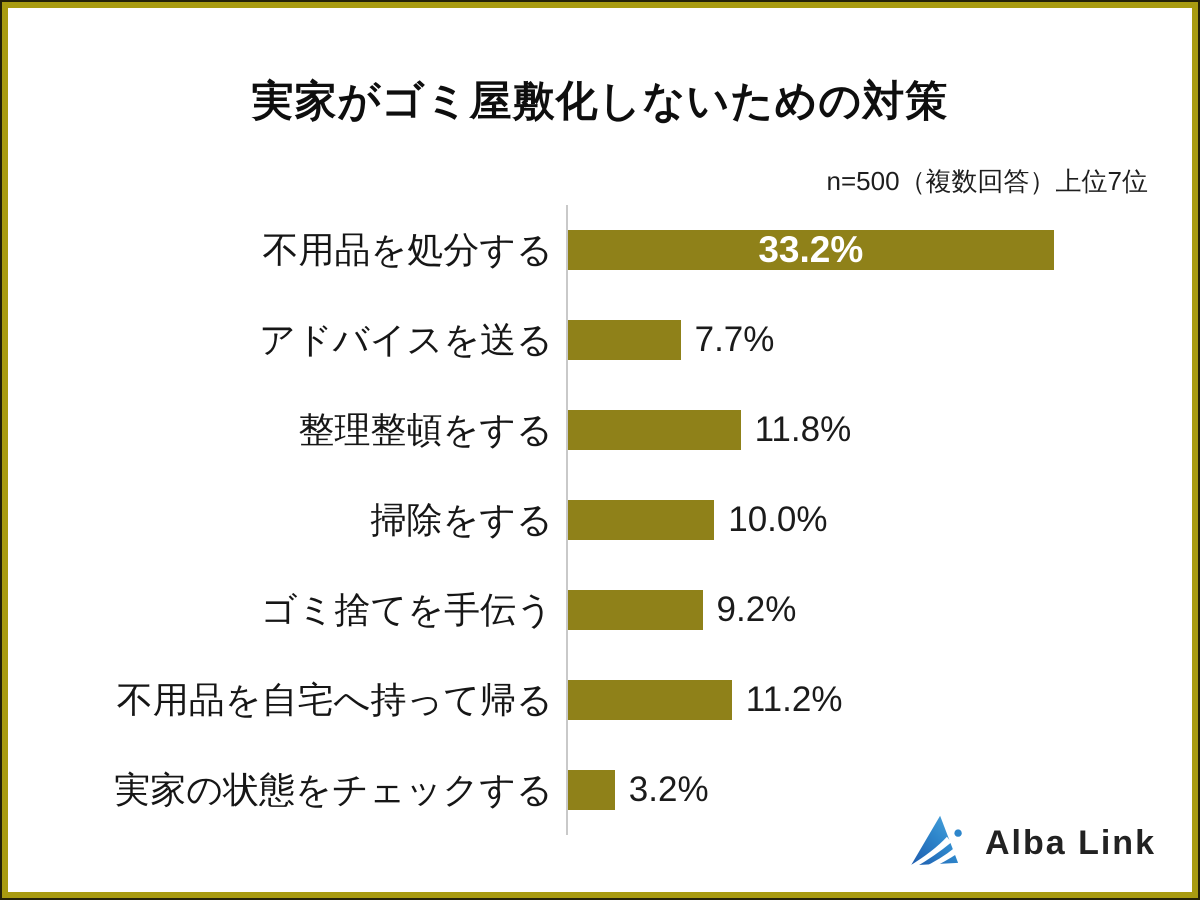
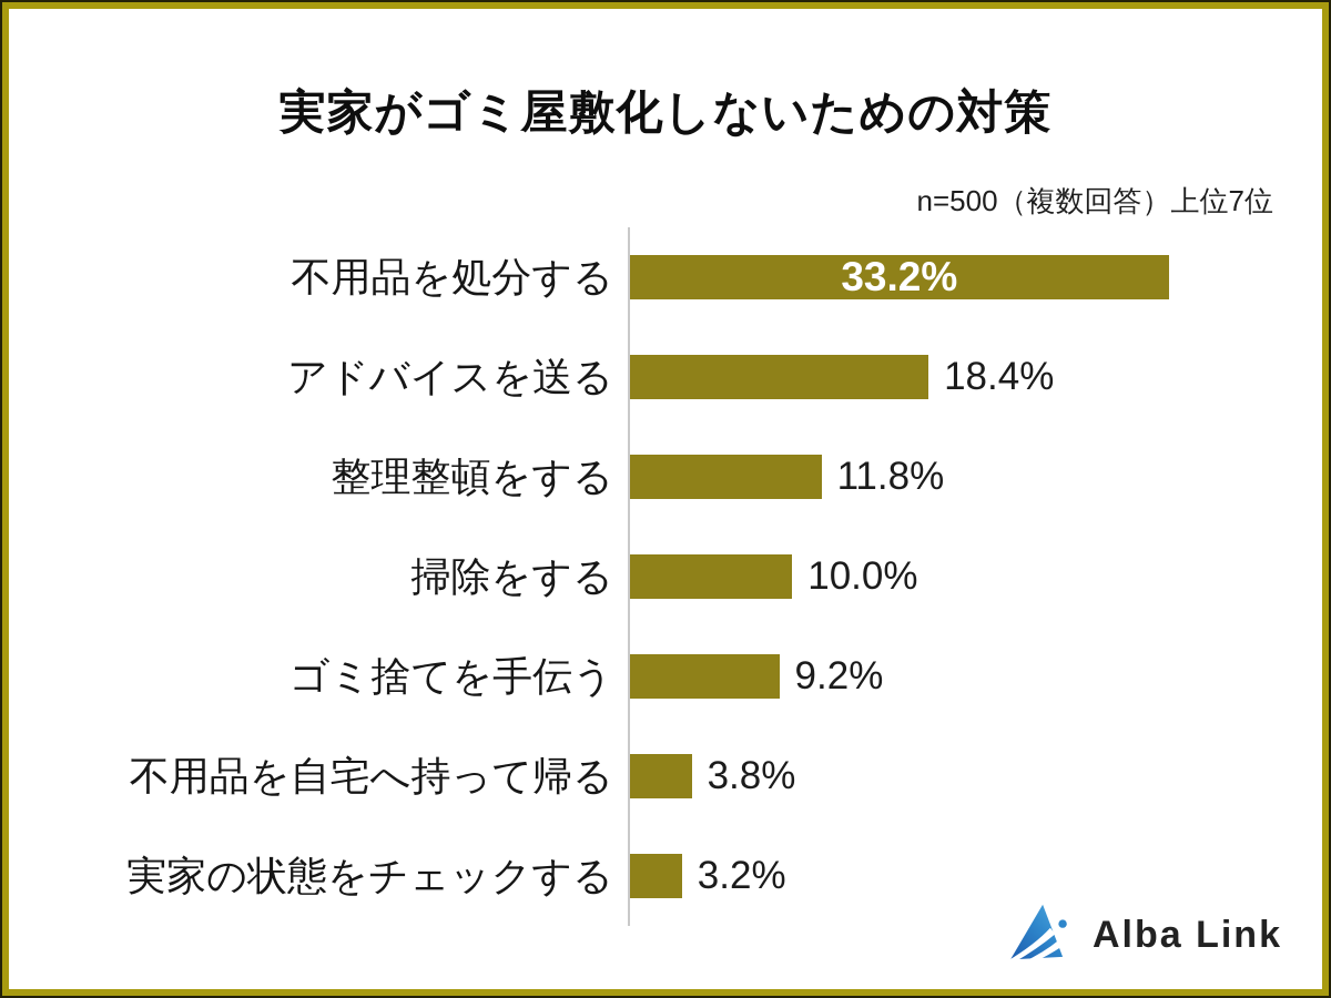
アドバイスを送る: 7.7% -> 18.4%
不用品を自宅へ持って帰る: 11.2% -> 3.8%
